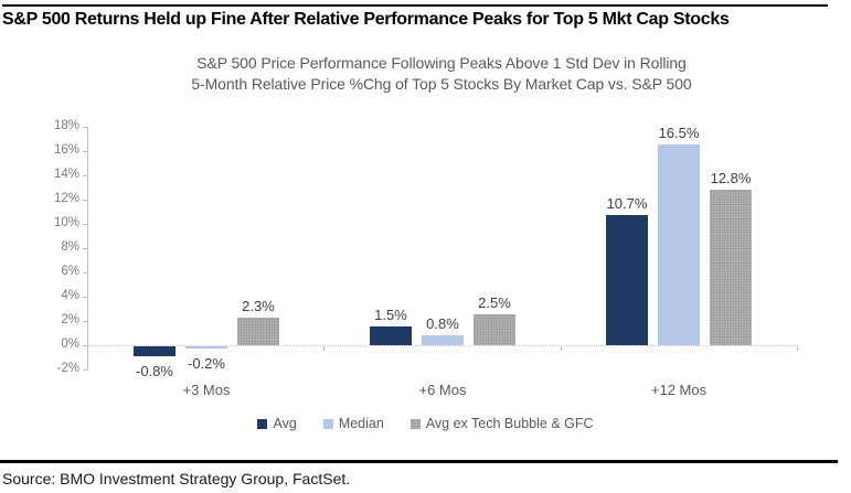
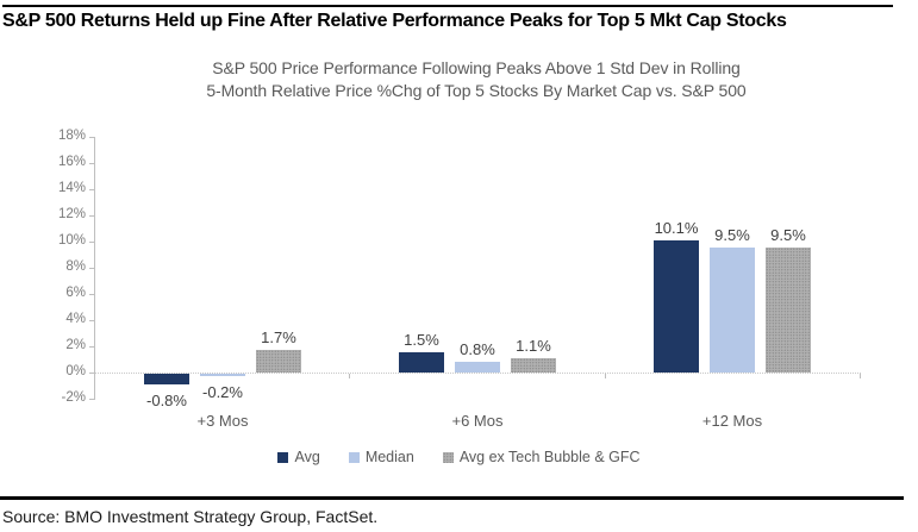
Avg ex Tech Bubble & GFC/+3 Mos: 2.3% -> 1.7%
Avg ex Tech Bubble & GFC/+6 Mos: 2.5% -> 1.1%
Avg/+12 Mos: 10.7% -> 10.1%
Median/+12 Mos: 16.5% -> 9.5%
Avg ex Tech Bubble & GFC/+12 Mos: 12.8% -> 9.5%
